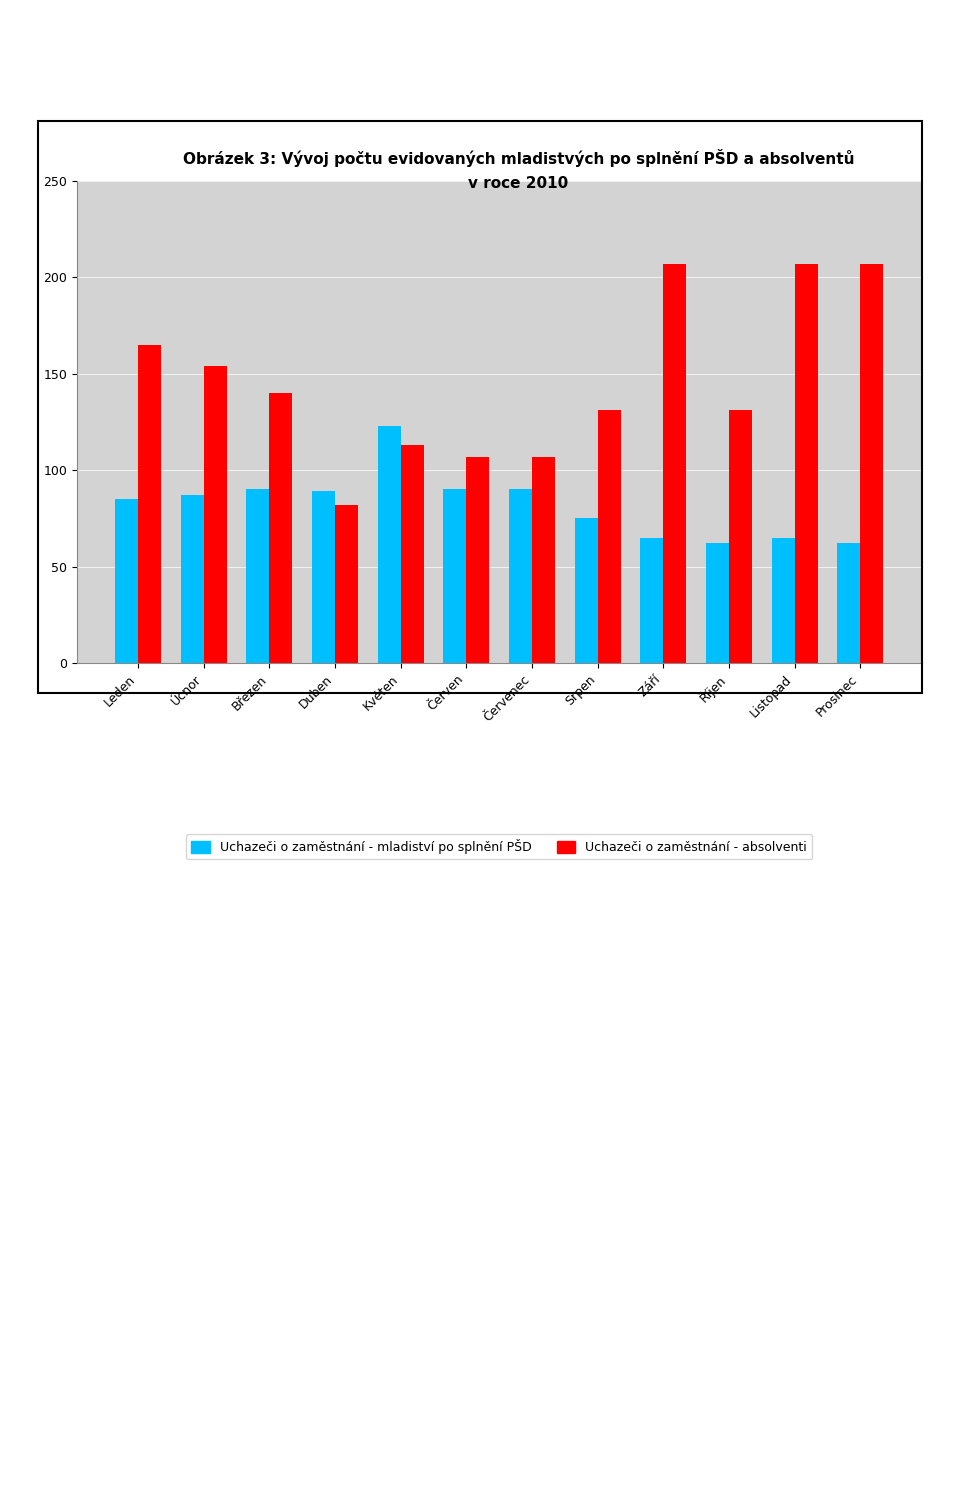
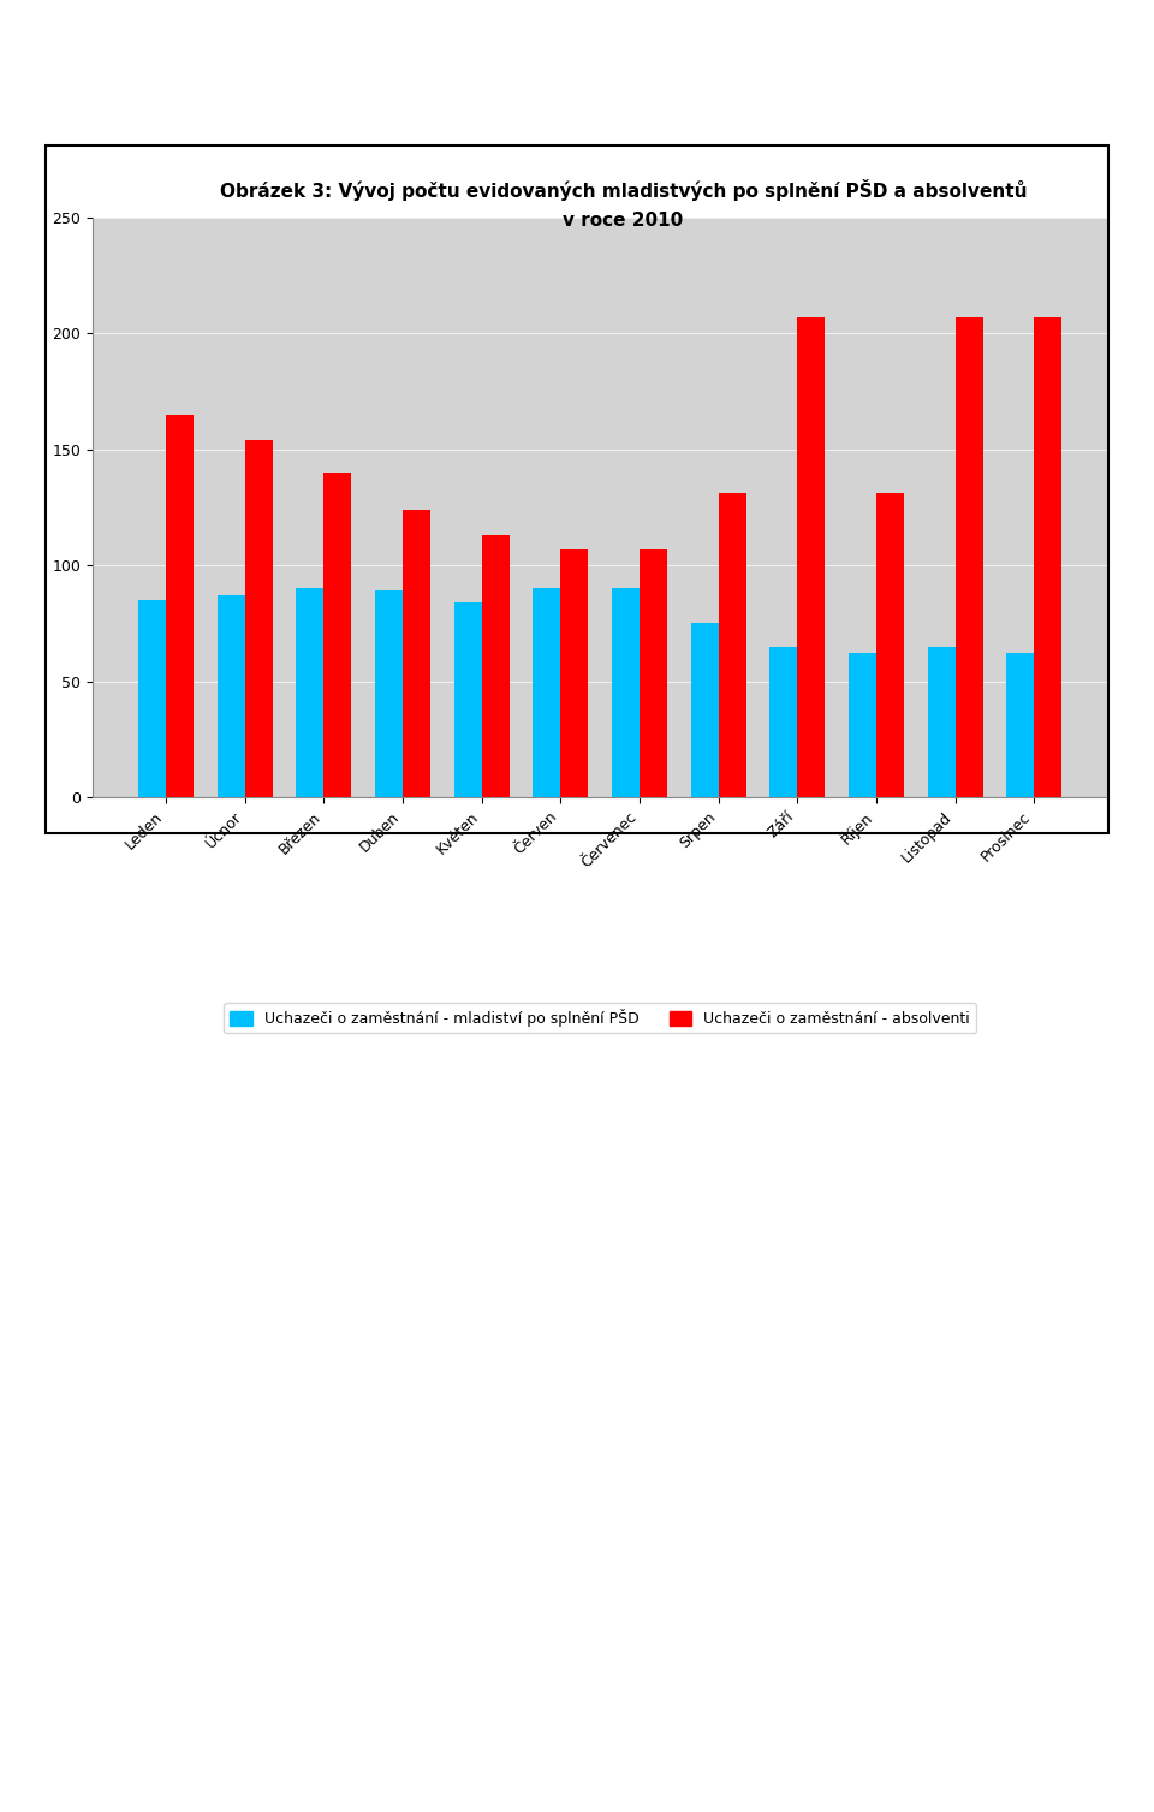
Uchazeči o zaměstnání - absolventi/Duben: 82 -> 124
Uchazeči o zaměstnání - mladiství po splnění PŠD/Květen: 123 -> 84
